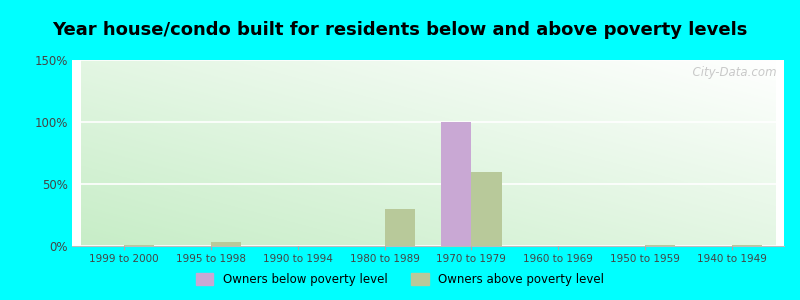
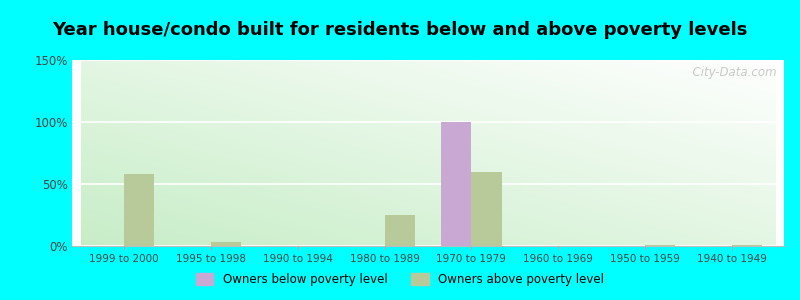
Owners above poverty level/1999 to 2000: 1% -> 58%
Owners above poverty level/1980 to 1989: 30% -> 25%
